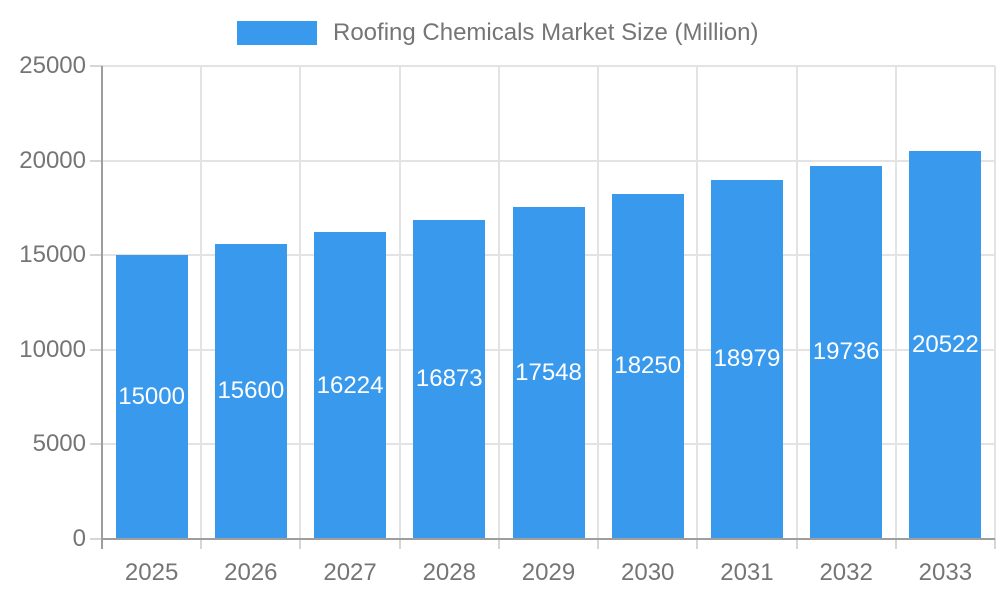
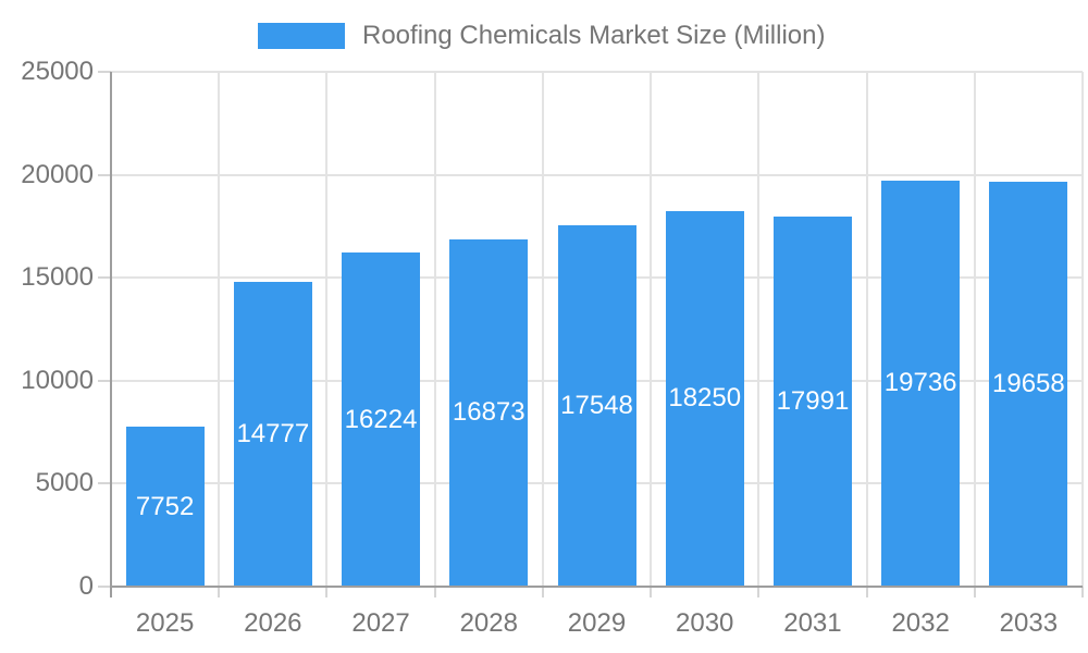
2025: 15000 -> 7752
2026: 15600 -> 14777
2031: 18979 -> 17991
2033: 20522 -> 19658
